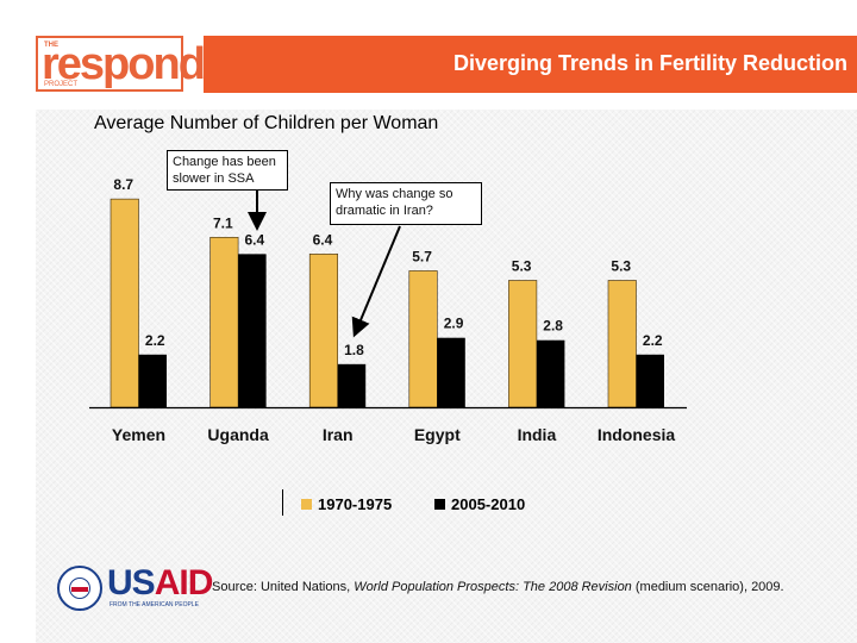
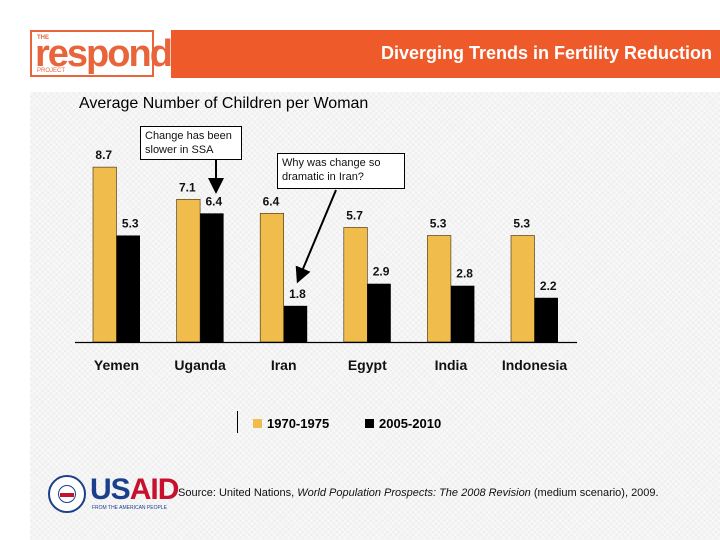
2005-2010/Yemen: 2.2 -> 5.3
